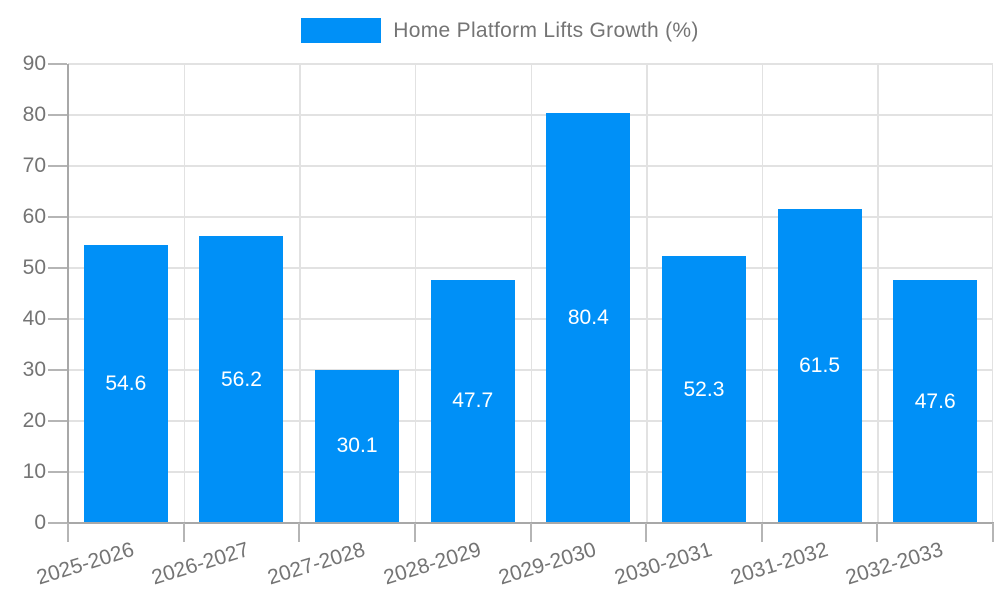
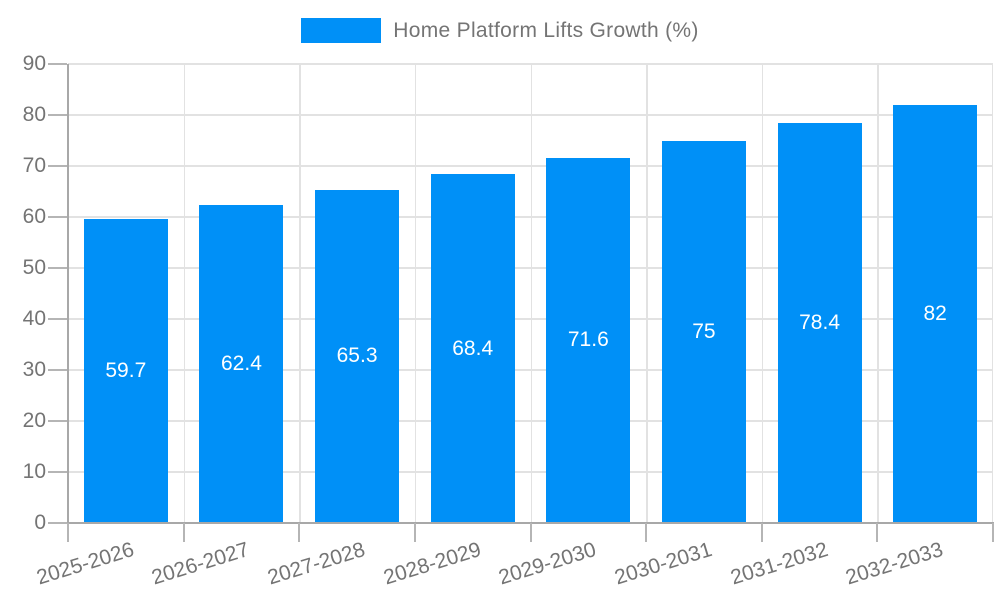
2025-2026: 54.6 -> 59.7
2026-2027: 56.2 -> 62.4
2027-2028: 30.1 -> 65.3
2028-2029: 47.7 -> 68.4
2029-2030: 80.4 -> 71.6
2030-2031: 52.3 -> 75
2031-2032: 61.5 -> 78.4
2032-2033: 47.6 -> 82
